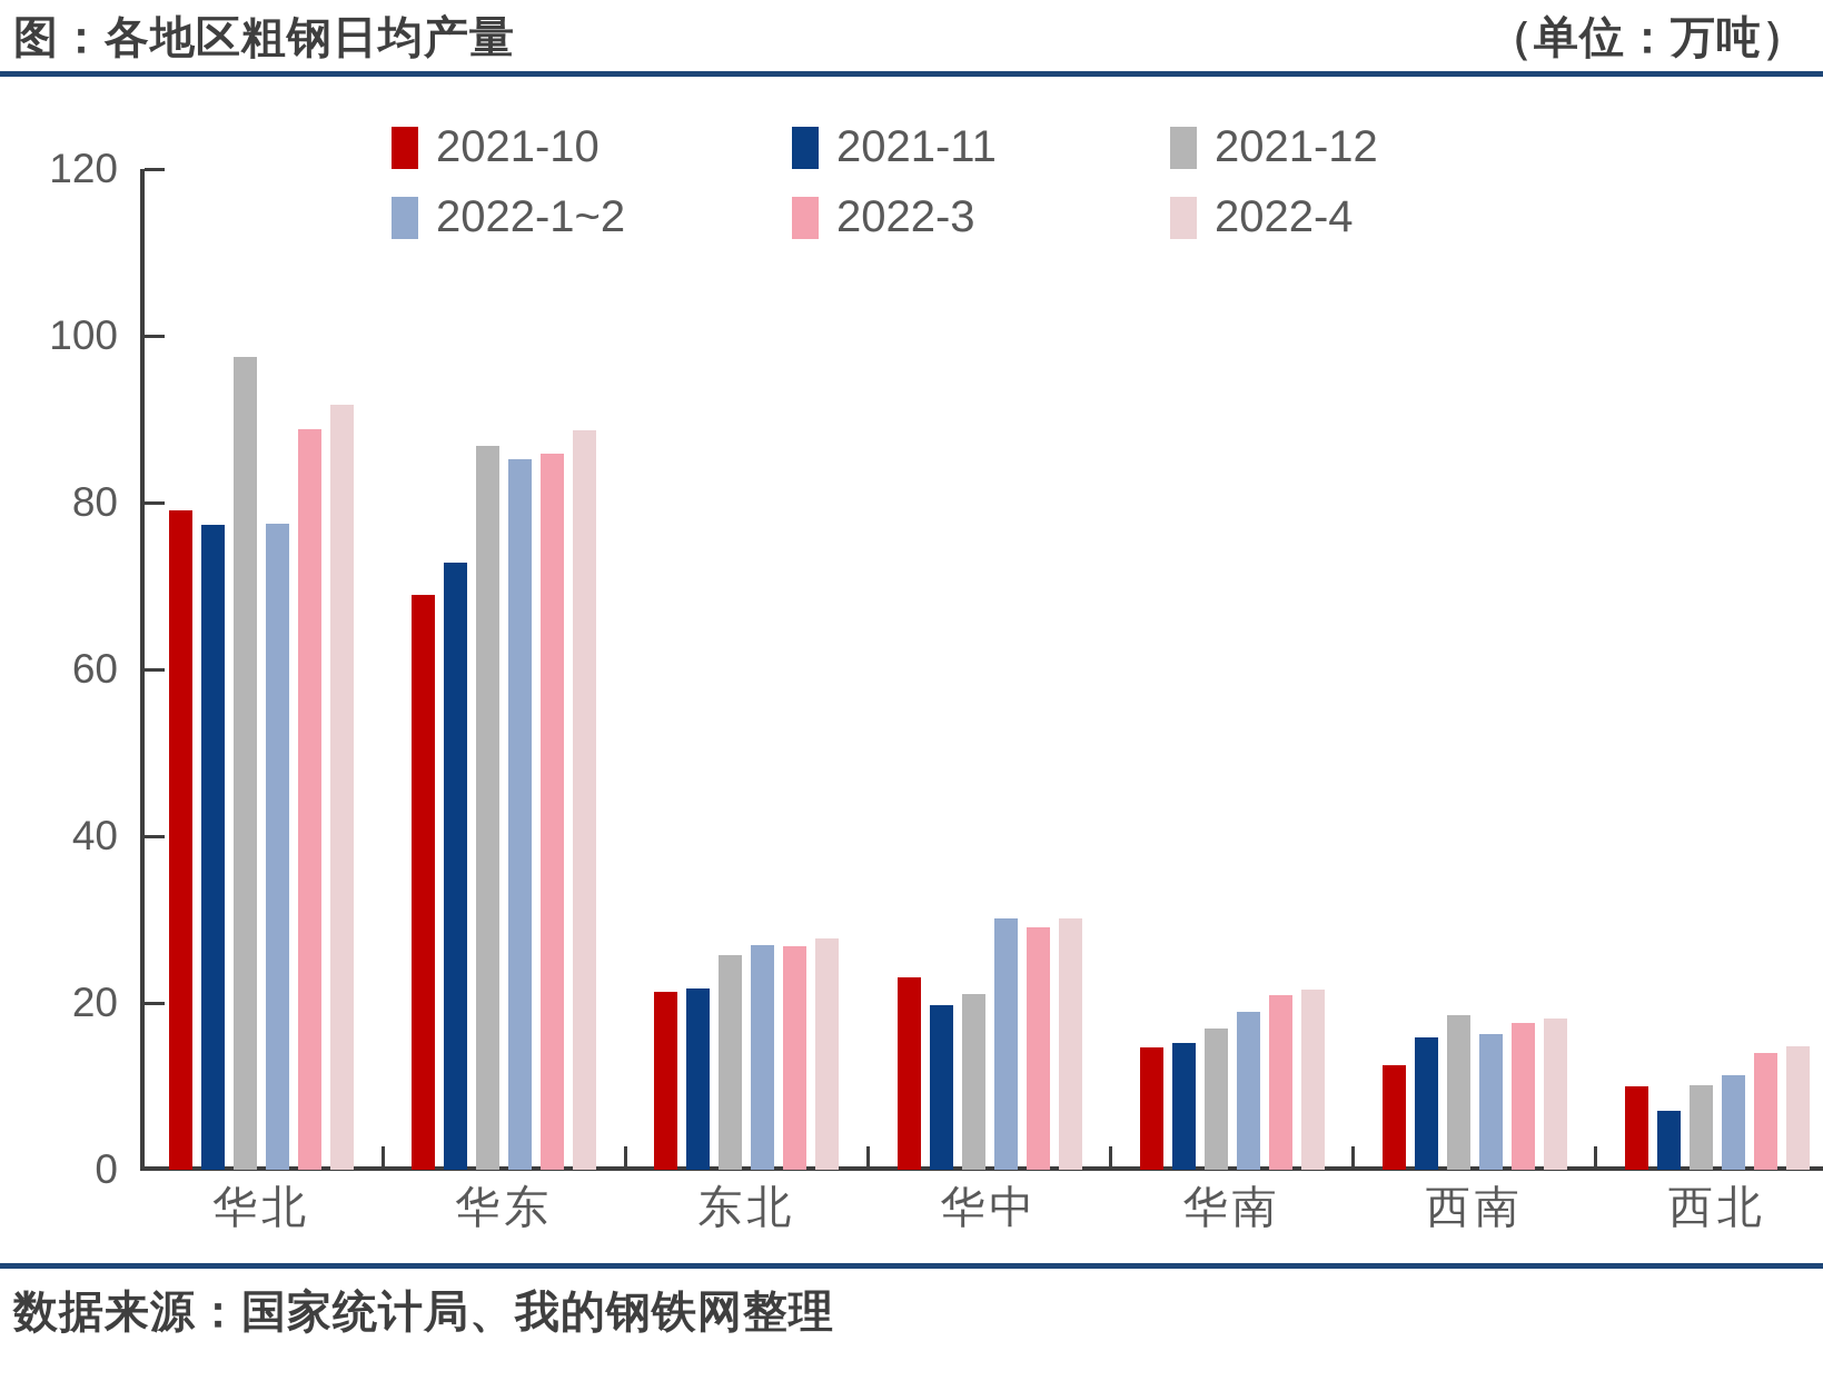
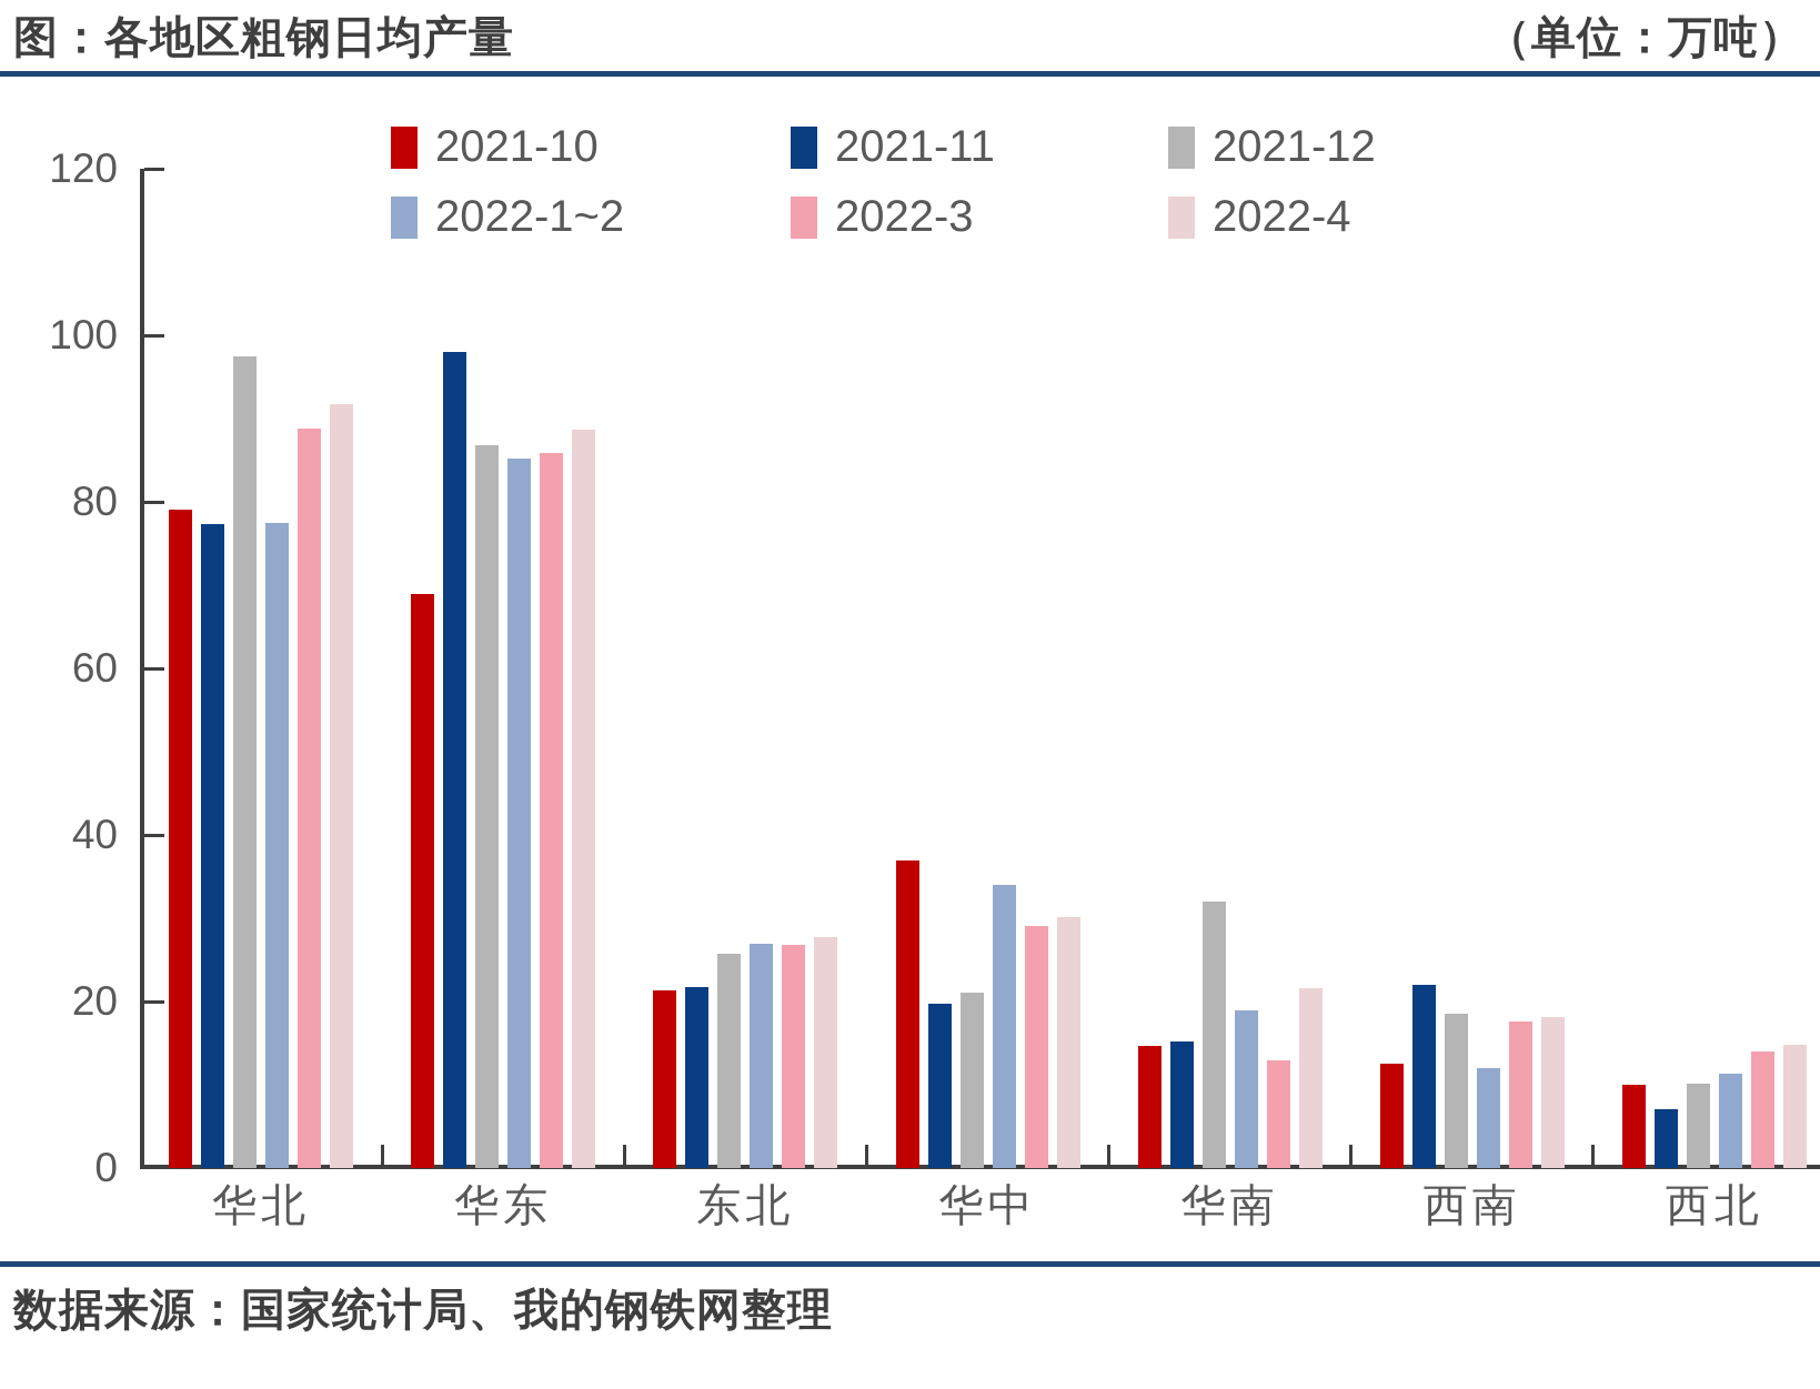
2021-11/华东: 73 -> 98
2021-10/华中: 23 -> 37
2022-1~2/华中: 30 -> 34
2021-12/华南: 17 -> 32
2022-3/华南: 21 -> 13
2021-11/西南: 16 -> 22
2022-1~2/西南: 16 -> 12
